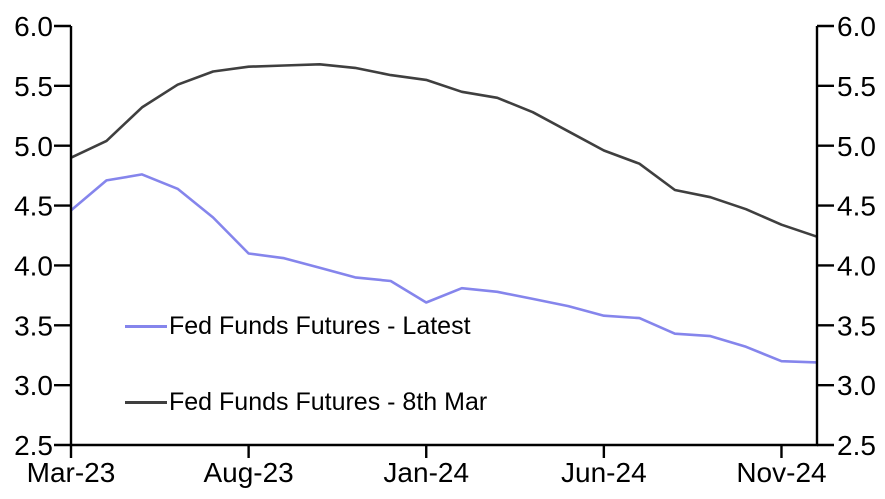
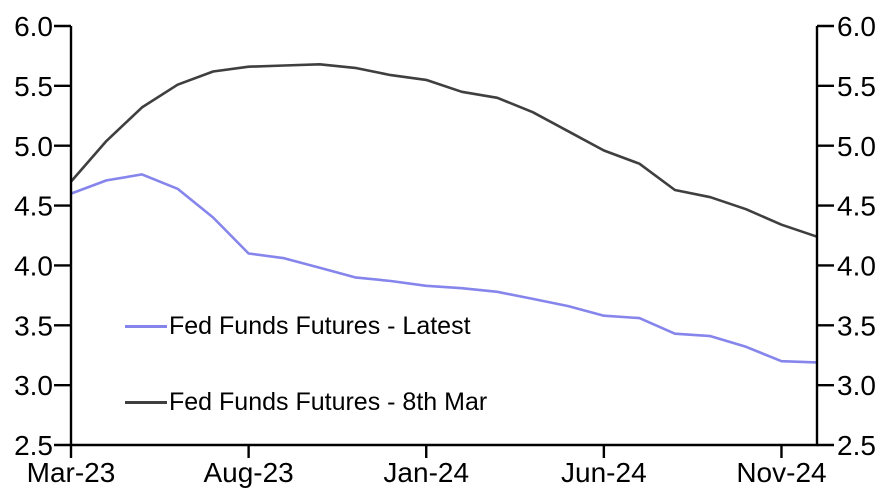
Fed Funds Futures - Latest/Mar-23: 4.46 -> 4.60
Fed Funds Futures - 8th Mar/Mar-23: 4.90 -> 4.70
Fed Funds Futures - Latest/Jan-24: 3.69 -> 3.83
